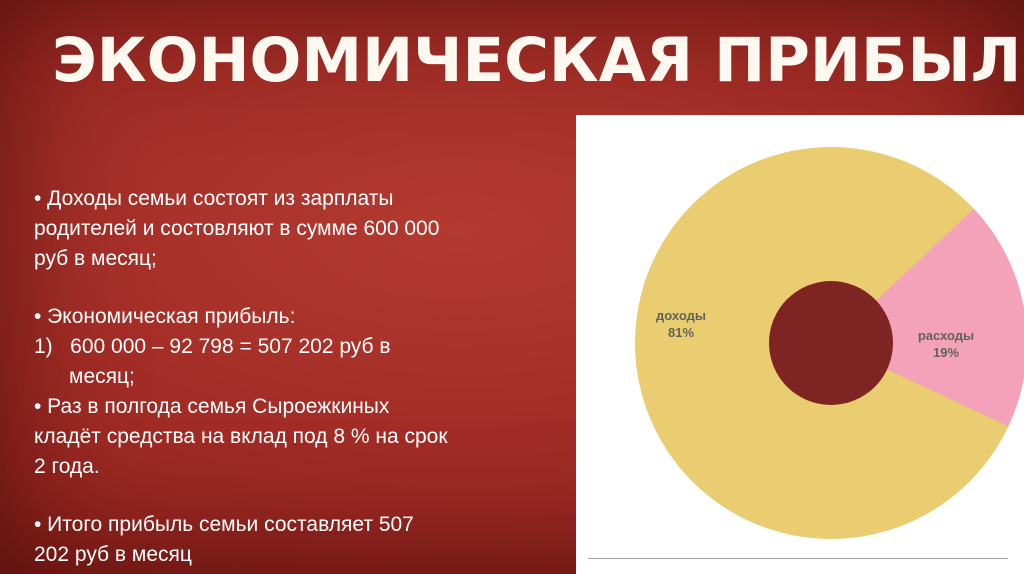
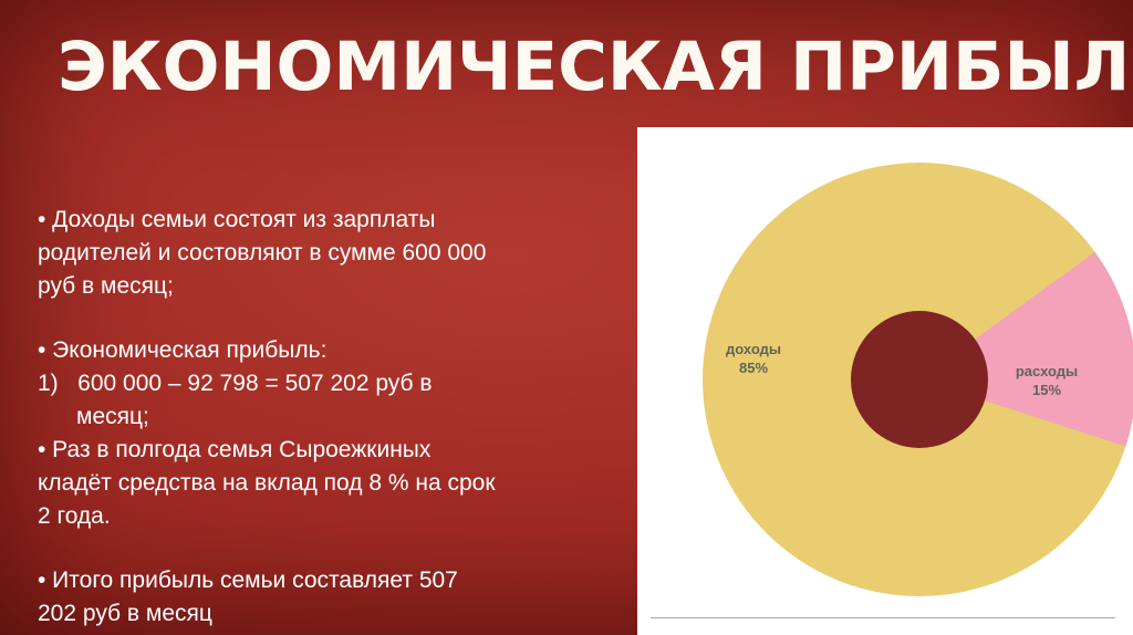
доходы: 81% -> 85%
расходы: 19% -> 15%
